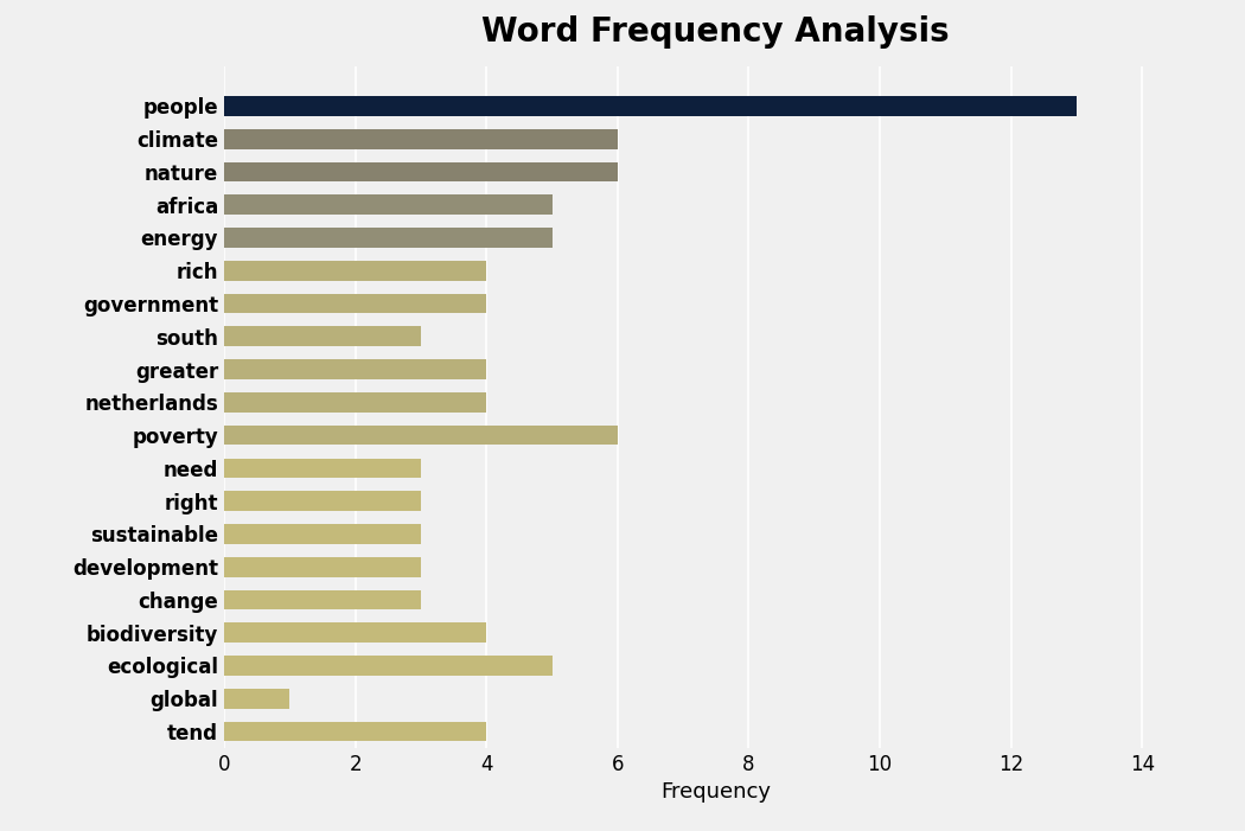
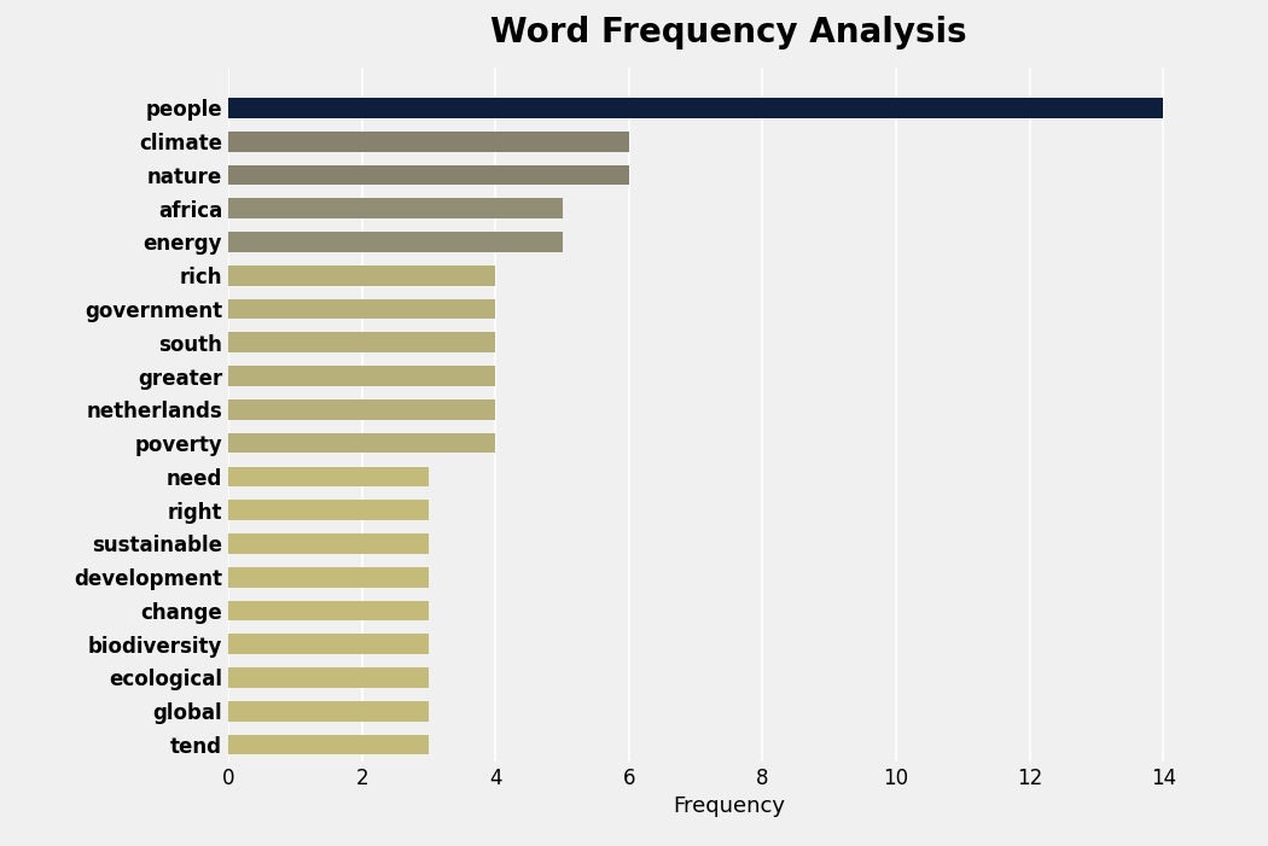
people: 13 -> 14
south: 3 -> 4
poverty: 6 -> 4
biodiversity: 4 -> 3
ecological: 5 -> 3
global: 1 -> 3
tend: 4 -> 3
